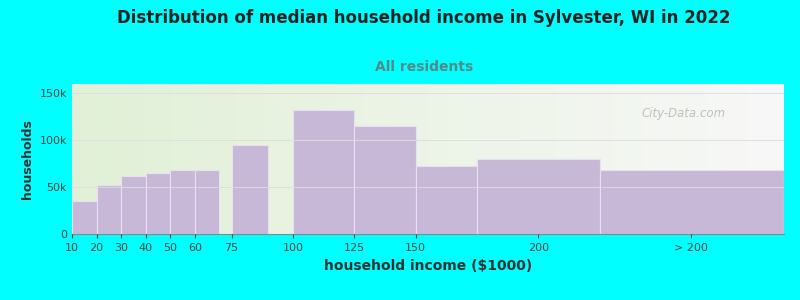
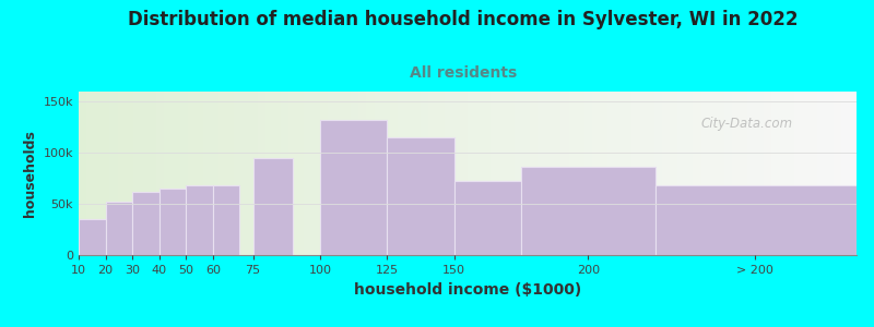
200: 80k -> 86k
